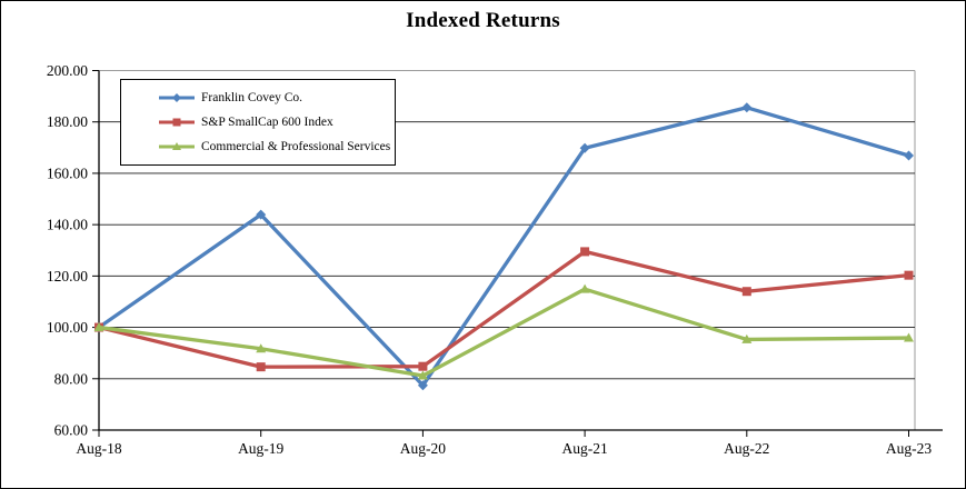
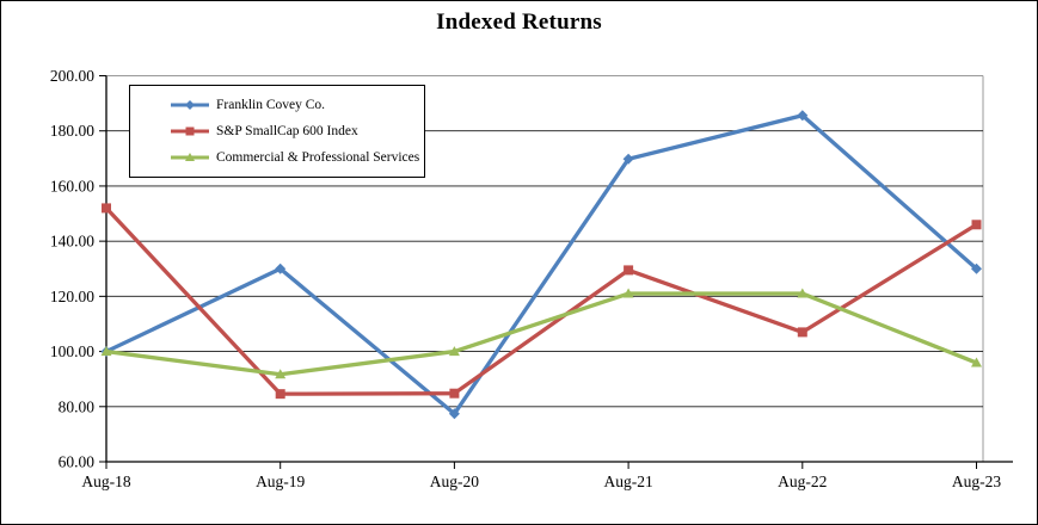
S&P SmallCap 600 Index/Aug-18: 100 -> 152
Franklin Covey Co./Aug-19: 144 -> 130
Commercial & Professional Services/Aug-20: 81 -> 100
Commercial & Professional Services/Aug-21: 115 -> 121
S&P SmallCap 600 Index/Aug-22: 114 -> 107
Commercial & Professional Services/Aug-22: 95 -> 121
Franklin Covey Co./Aug-23: 167 -> 130
S&P SmallCap 600 Index/Aug-23: 120 -> 146
